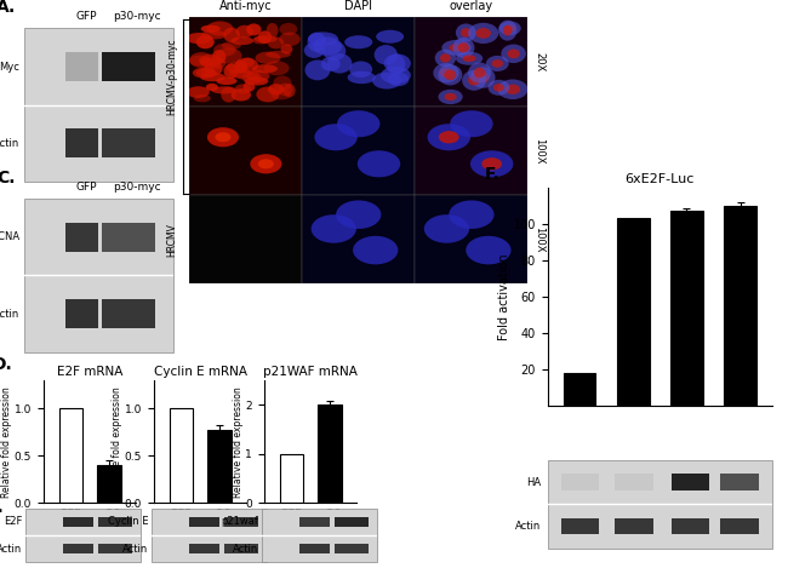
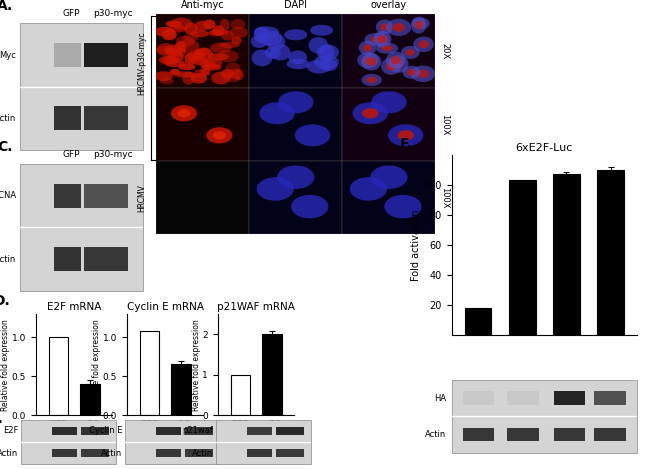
Cyclin E mRNA/GFP: 1.00 -> 1.08
Cyclin E mRNA/p30: 0.78 -> 0.66
